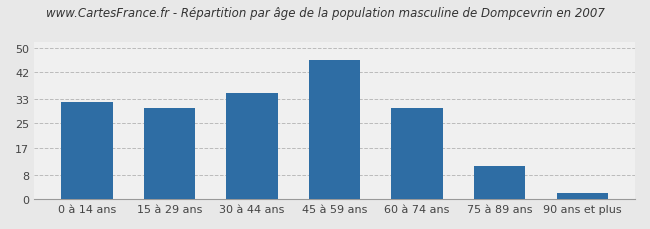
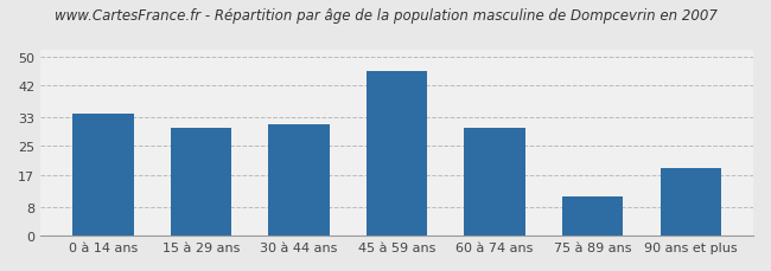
0 à 14 ans: 32 -> 34
30 à 44 ans: 35 -> 31
90 ans et plus: 2 -> 19
